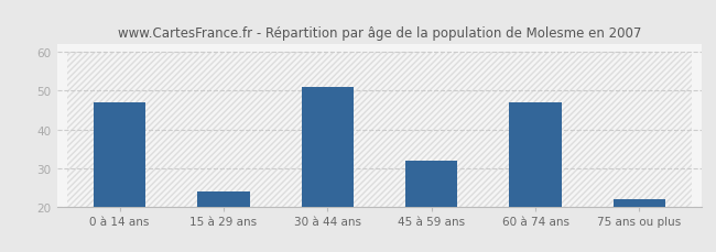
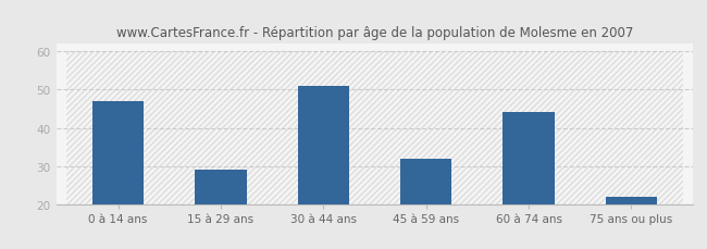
15 à 29 ans: 24 -> 29
60 à 74 ans: 47 -> 44
